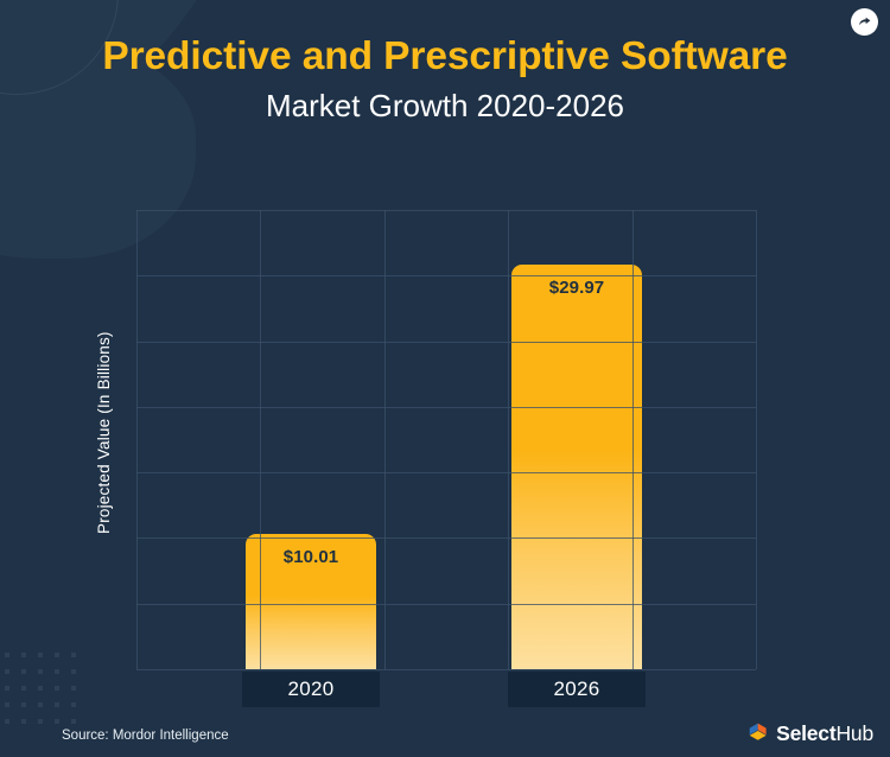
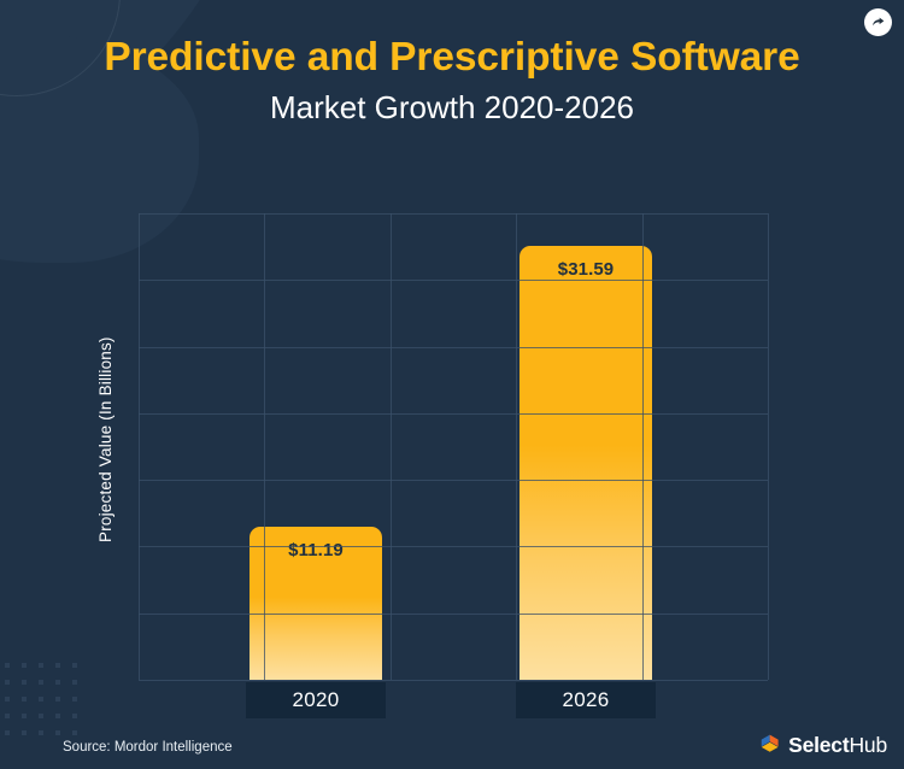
2020: $10.01 -> $11.19
2026: $29.97 -> $31.59
